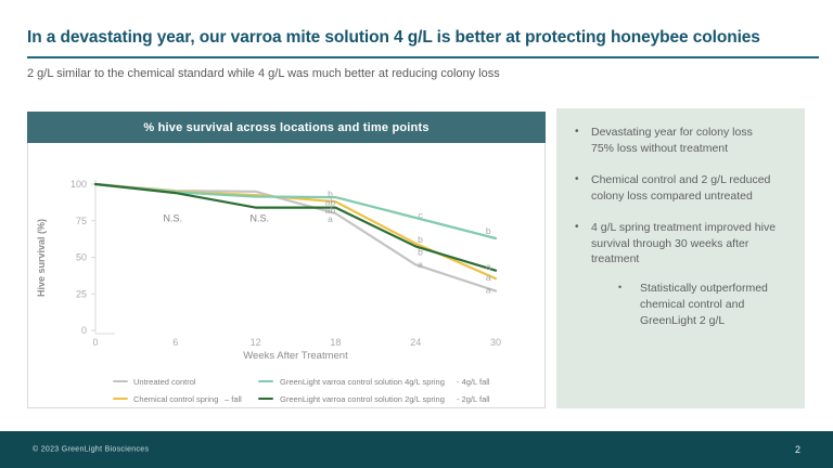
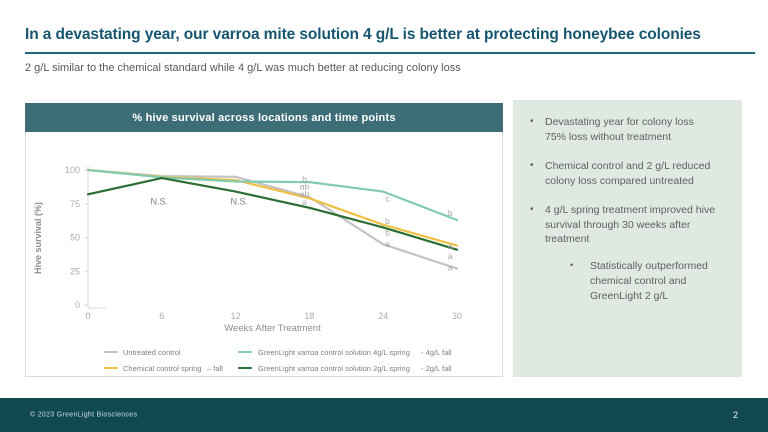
GreenLight varroa control solution 2g/L spring - 2g/L fall/0: 100 -> 82
Chemical control spring – fall/18: 88 -> 79
GreenLight varroa control solution 2g/L spring - 2g/L fall/18: 84 -> 72
GreenLight varroa control solution 4g/L spring - 4g/L fall/24: 77 -> 84
Chemical control spring – fall/30: 36 -> 44
